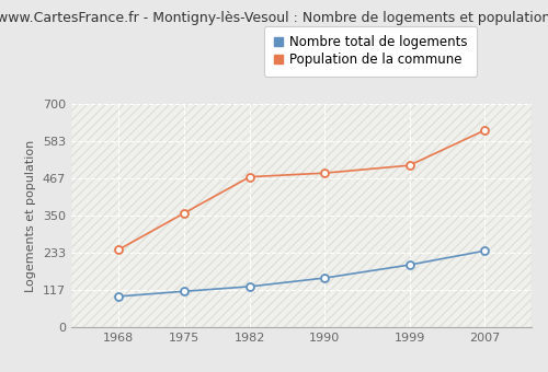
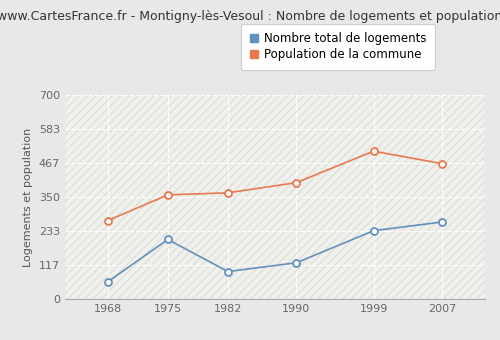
Nombre total de logements/1968: 97 -> 60
Population de la commune/1968: 243 -> 270
Nombre total de logements/1975: 113 -> 205
Nombre total de logements/1982: 128 -> 95
Population de la commune/1982: 472 -> 365
Nombre total de logements/1990: 155 -> 125
Population de la commune/1990: 484 -> 400
Nombre total de logements/1999: 196 -> 235
Nombre total de logements/2007: 240 -> 265
Population de la commune/2007: 618 -> 465
